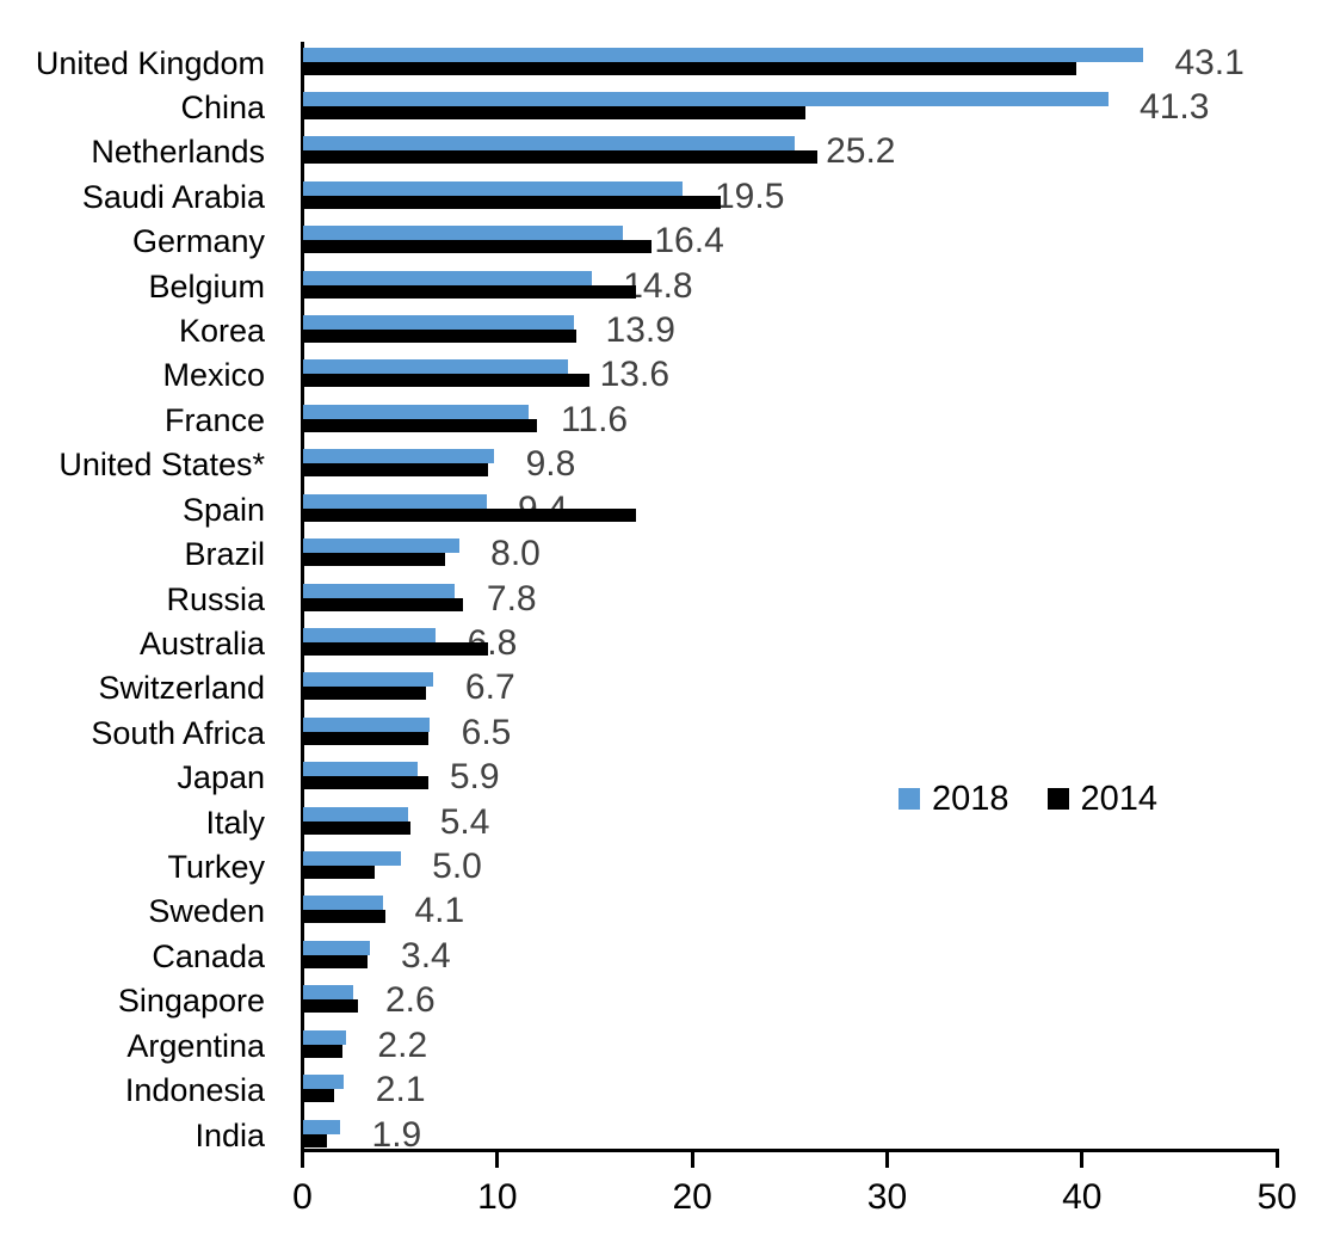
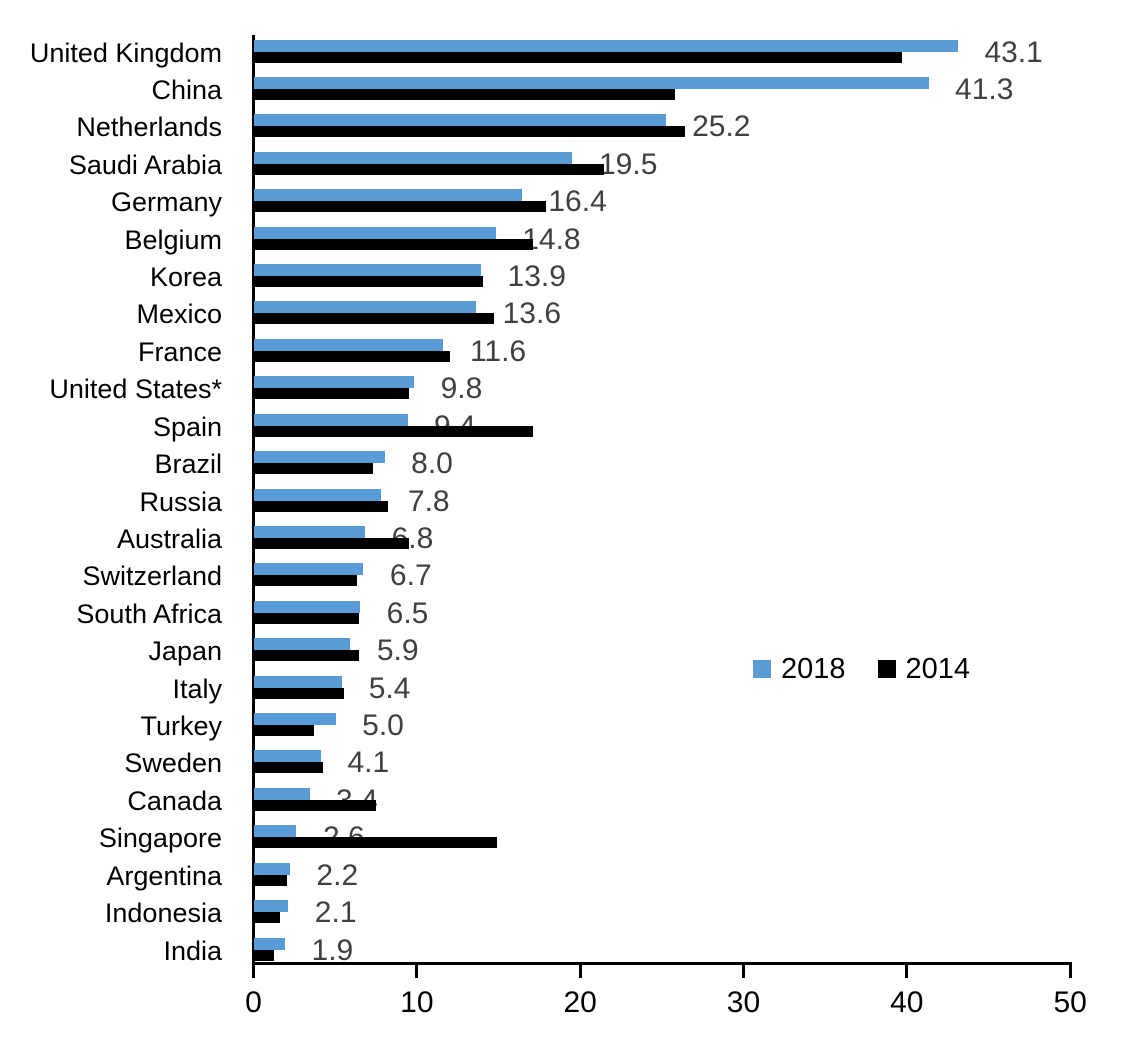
2014/Canada: 3.3 -> 7.5
2014/Singapore: 2.8 -> 14.9
